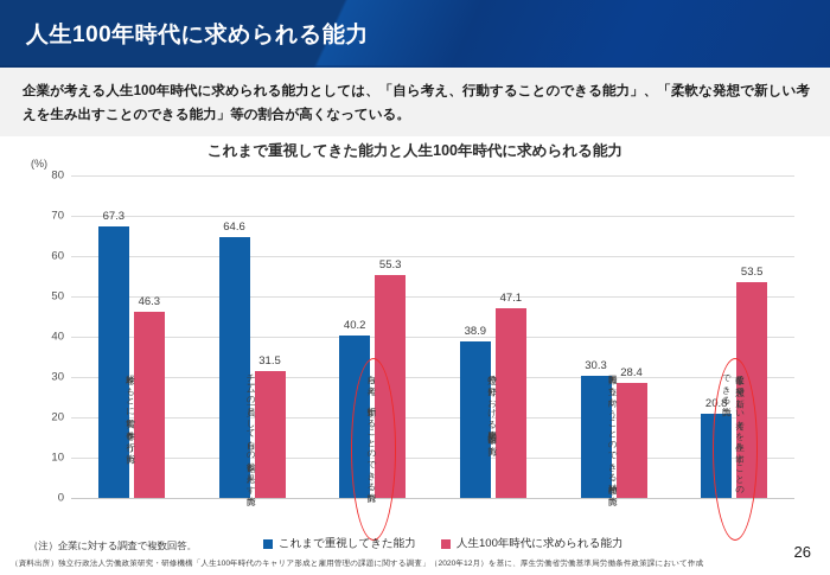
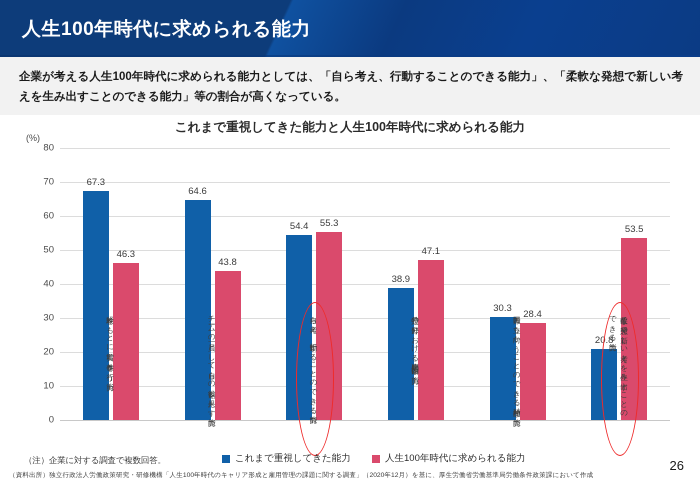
人生100年時代に求められる能力/チームの一員として自らの役割を果たす能力: 31.5 -> 43.8
これまで重視してきた能力/自ら考え、行動することのできる能力: 40.2 -> 54.4
